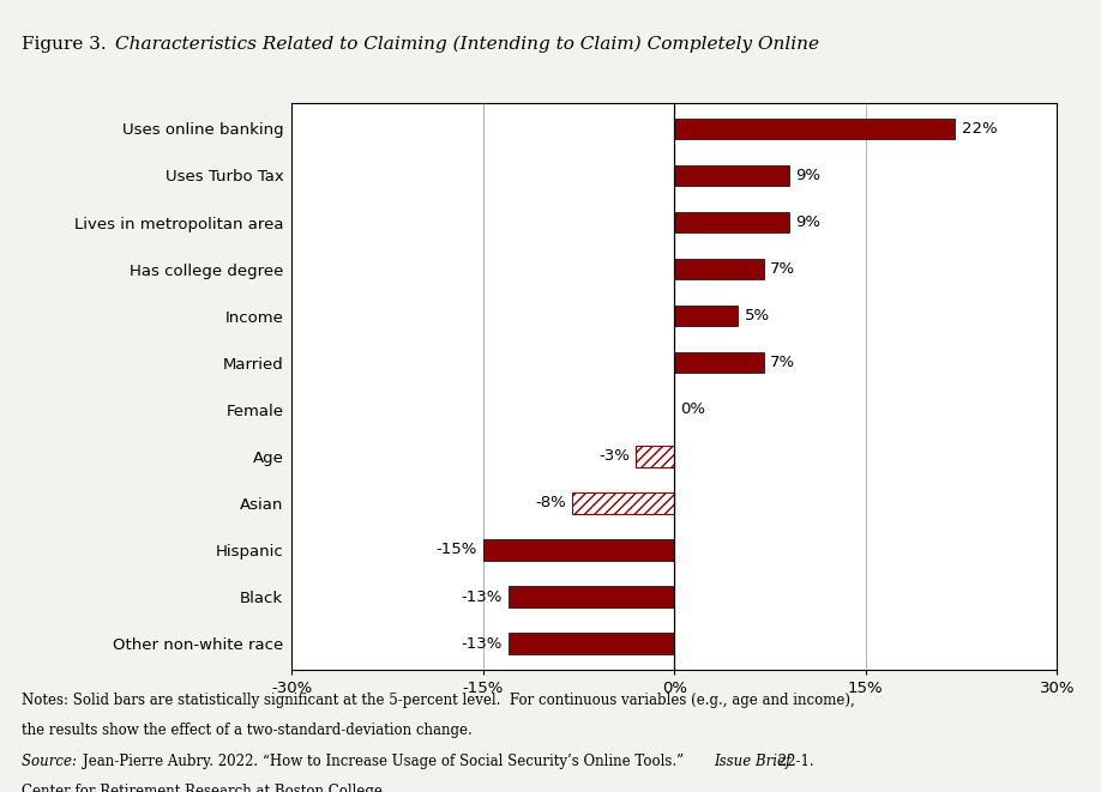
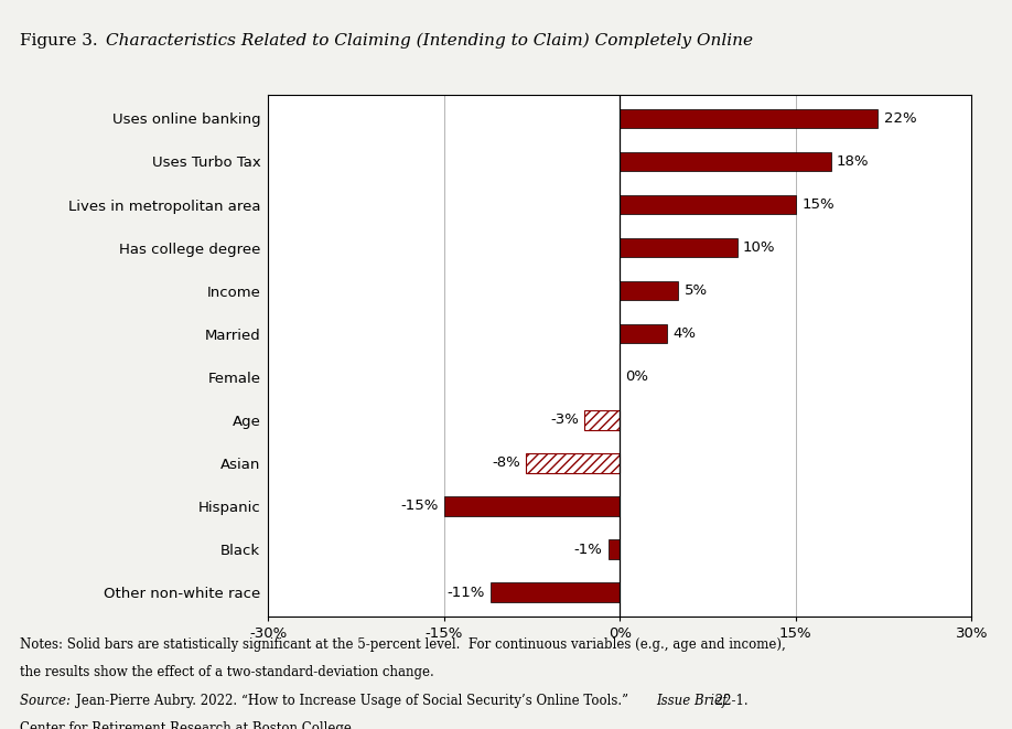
Uses Turbo Tax: 9% -> 18%
Lives in metropolitan area: 9% -> 15%
Has college degree: 7% -> 10%
Married: 7% -> 4%
Black: -13% -> -1%
Other non-white race: -13% -> -11%
